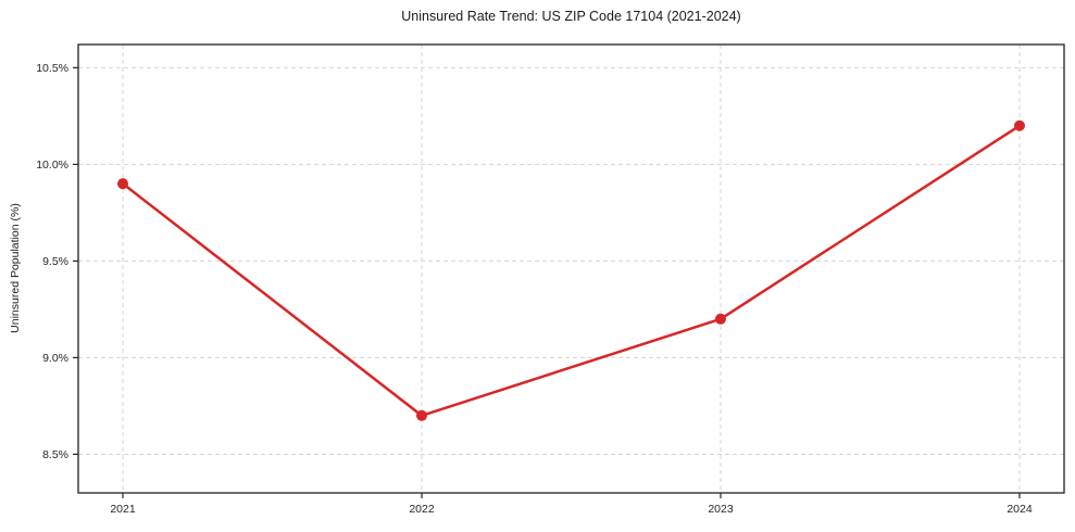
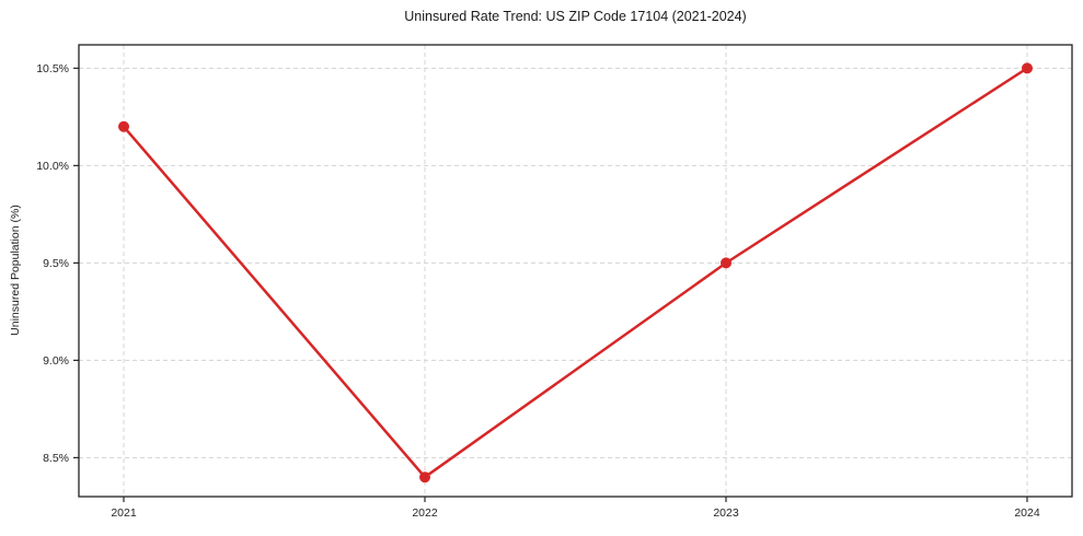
2021: 9.9% -> 10.2%
2022: 8.7% -> 8.4%
2023: 9.2% -> 9.5%
2024: 10.2% -> 10.5%
